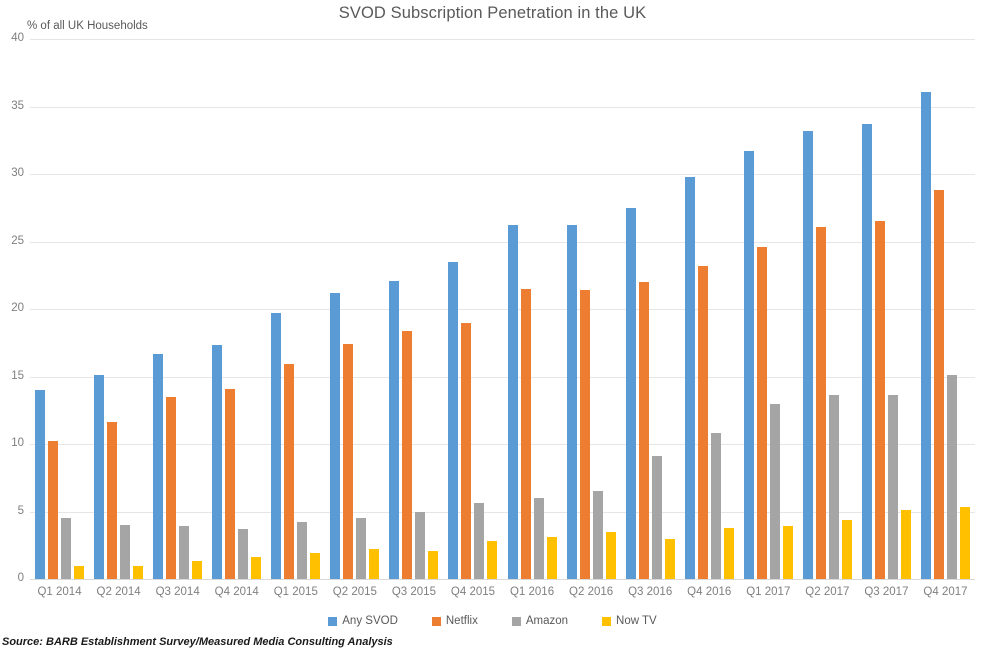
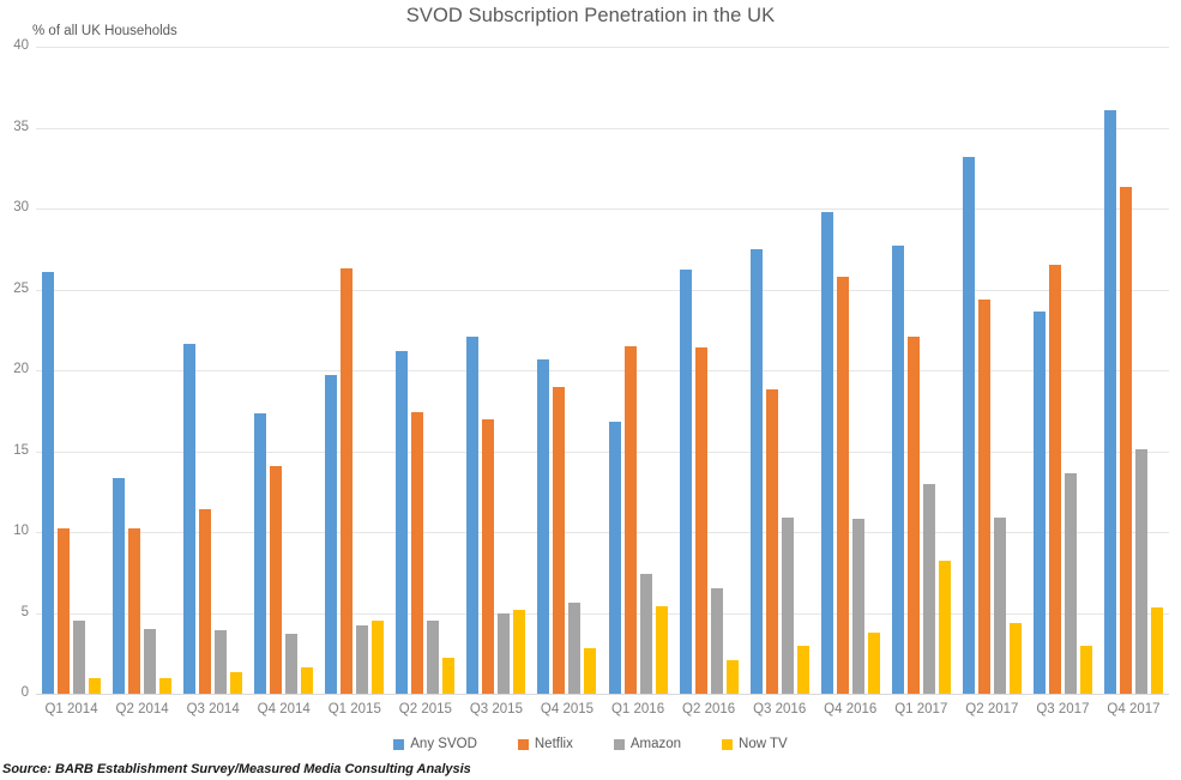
Any SVOD/Q1 2014: 14.0 -> 26.1
Any SVOD/Q2 2014: 15.1 -> 13.3
Netflix/Q2 2014: 11.6 -> 10.2
Any SVOD/Q3 2014: 16.7 -> 21.6
Netflix/Q3 2014: 13.5 -> 11.4
Netflix/Q1 2015: 15.9 -> 26.3
Now TV/Q1 2015: 1.9 -> 4.5
Netflix/Q3 2015: 18.4 -> 17.0
Now TV/Q3 2015: 2.1 -> 5.2
Any SVOD/Q4 2015: 23.5 -> 20.7
Any SVOD/Q1 2016: 26.2 -> 16.8
Amazon/Q1 2016: 6.0 -> 7.4
Now TV/Q1 2016: 3.1 -> 5.4
Now TV/Q2 2016: 3.5 -> 2.1
Netflix/Q3 2016: 22.0 -> 18.8
Amazon/Q3 2016: 9.1 -> 10.9
Netflix/Q4 2016: 23.2 -> 25.8
Any SVOD/Q1 2017: 31.7 -> 27.7
Netflix/Q1 2017: 24.6 -> 22.1
Now TV/Q1 2017: 3.9 -> 8.2
Netflix/Q2 2017: 26.1 -> 24.4
Amazon/Q2 2017: 13.6 -> 10.9
Any SVOD/Q3 2017: 33.7 -> 23.6
Now TV/Q3 2017: 5.1 -> 3.0
Netflix/Q4 2017: 28.8 -> 31.3
